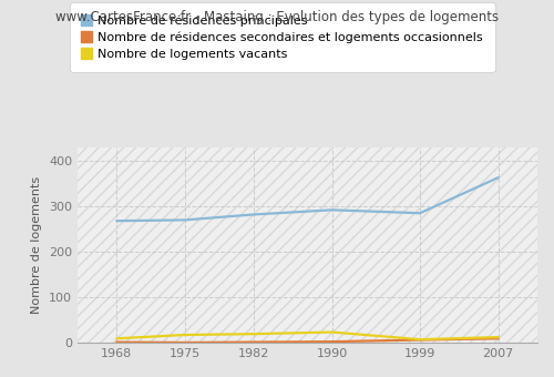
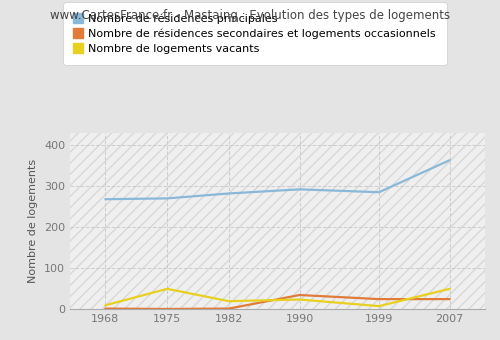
Nombre de logements vacants/1975: 18 -> 50
Nombre de résidences secondaires et logements occasionnels/1990: 3 -> 35
Nombre de résidences secondaires et logements occasionnels/1999: 7 -> 25
Nombre de résidences secondaires et logements occasionnels/2007: 10 -> 25
Nombre de logements vacants/2007: 13 -> 50
